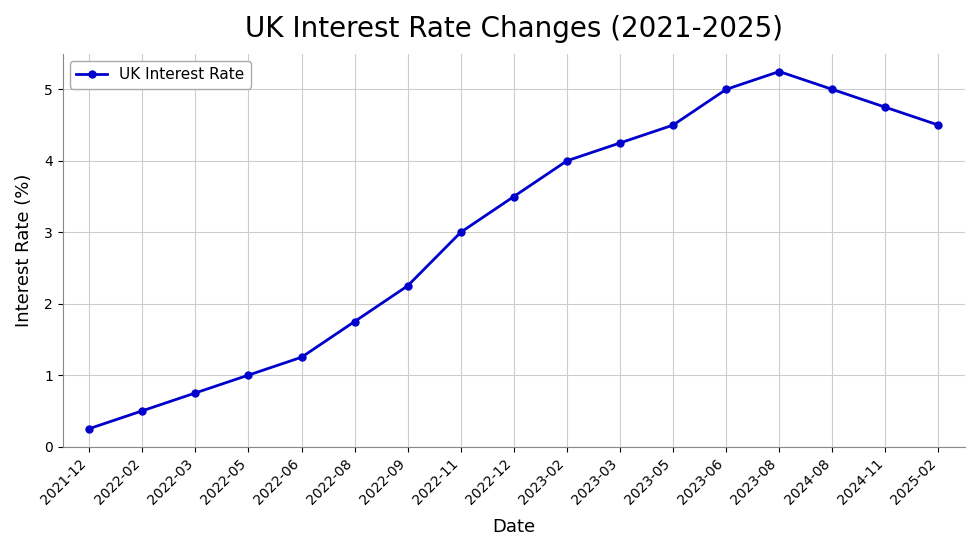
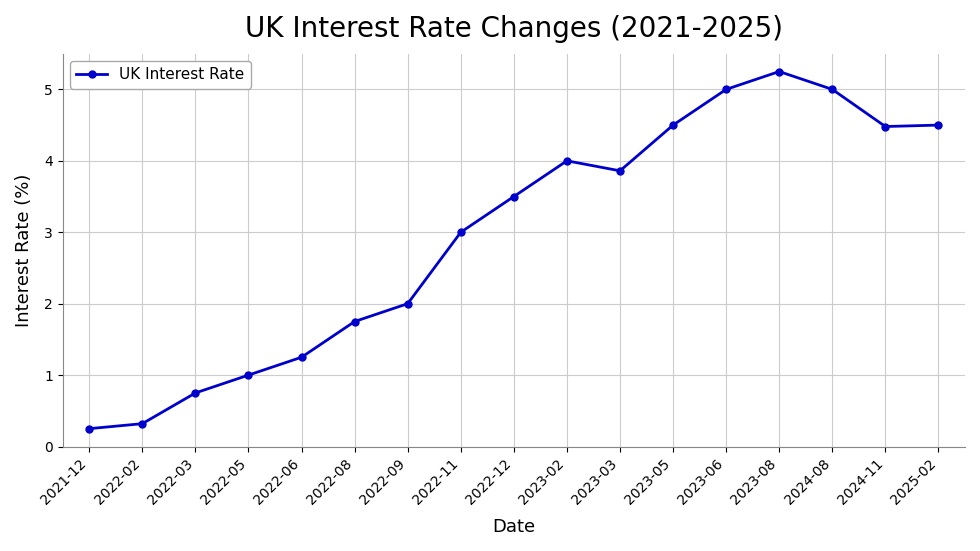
2022-02: 0.50 -> 0.32
2022-09: 2.25 -> 2.00
2023-03: 4.25 -> 3.86
2024-11: 4.75 -> 4.48
